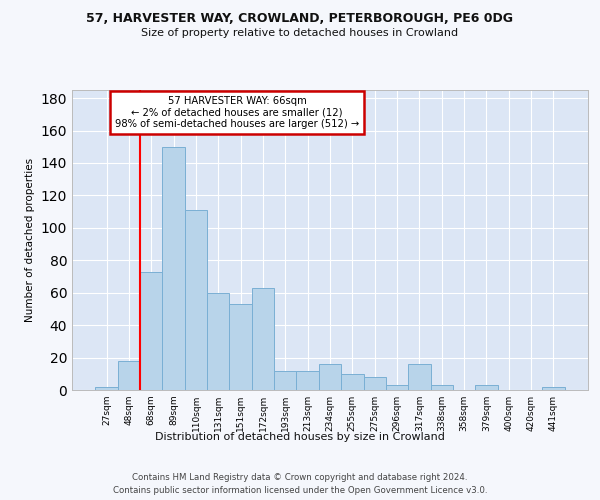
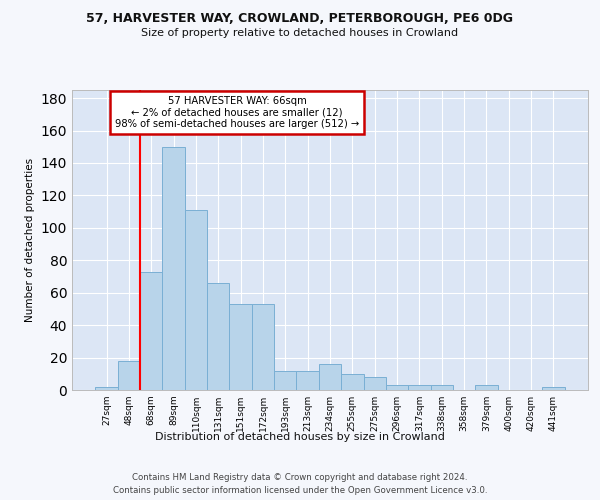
131sqm: 60 -> 66
172sqm: 63 -> 53
317sqm: 16 -> 3
